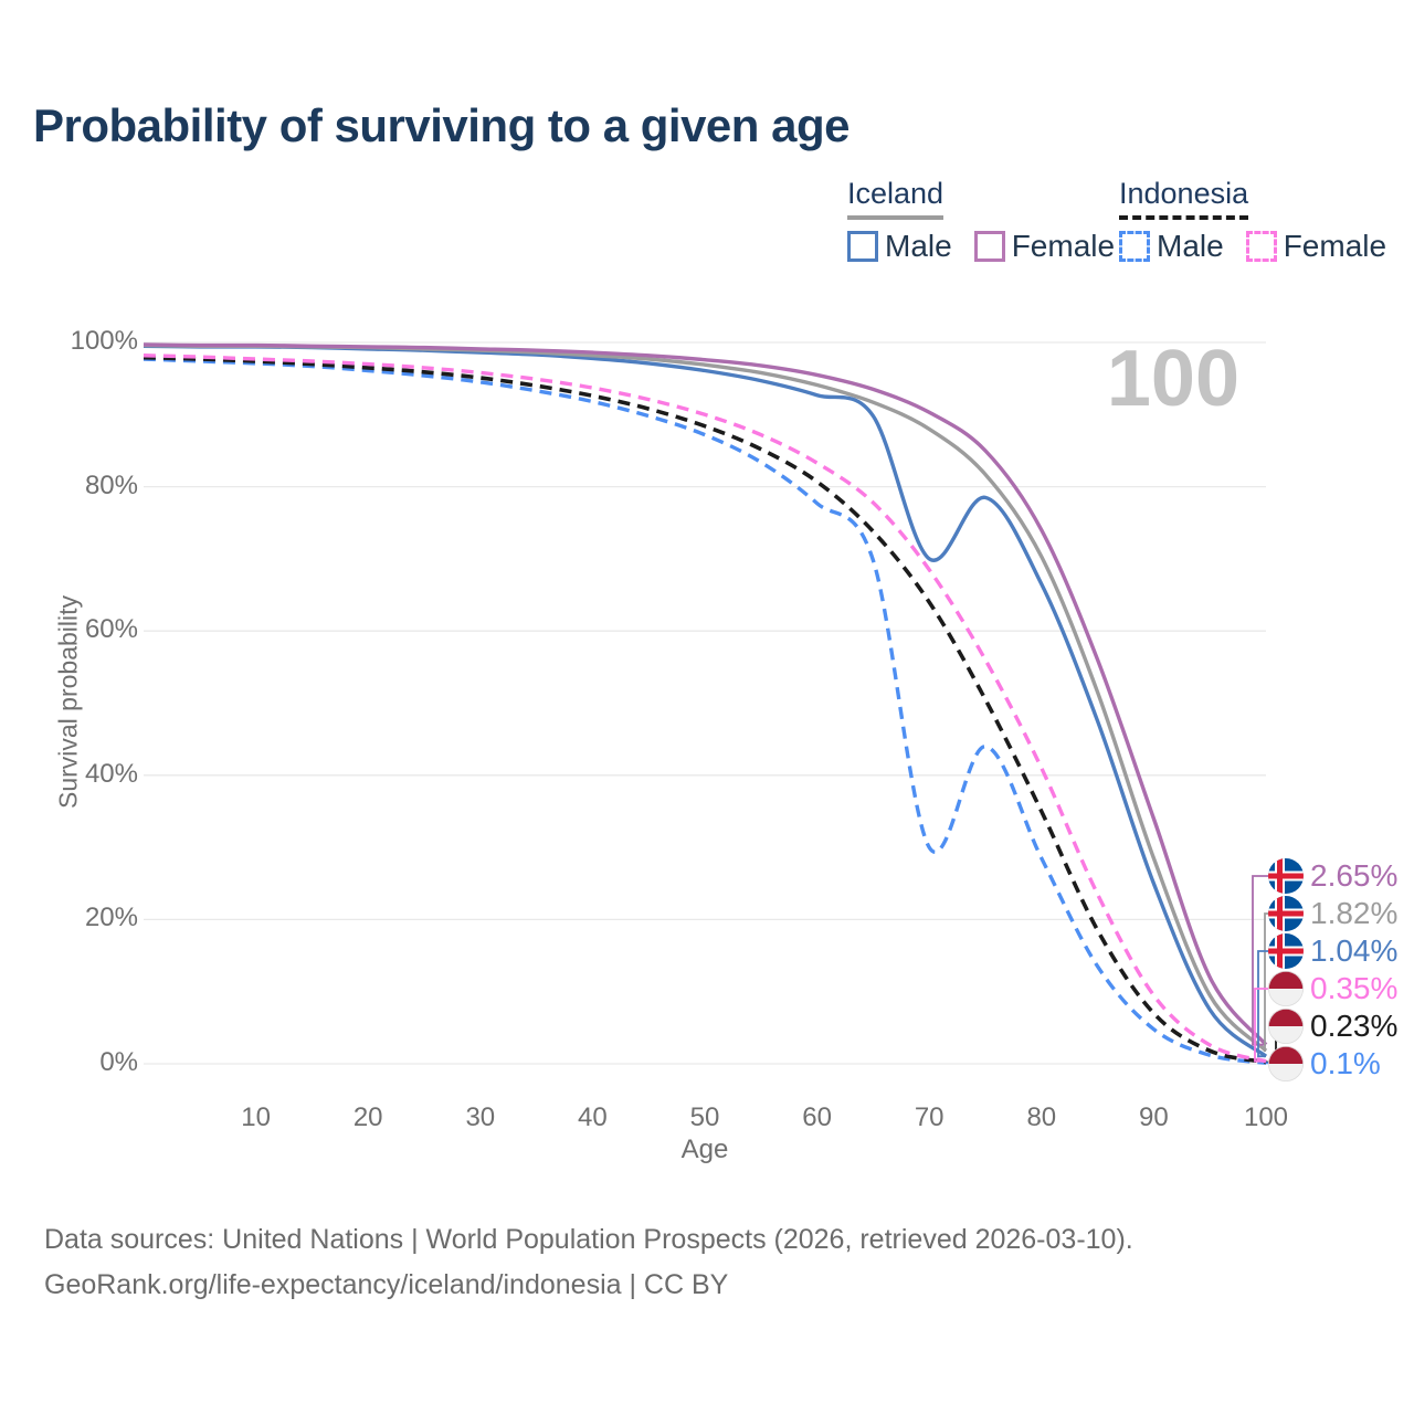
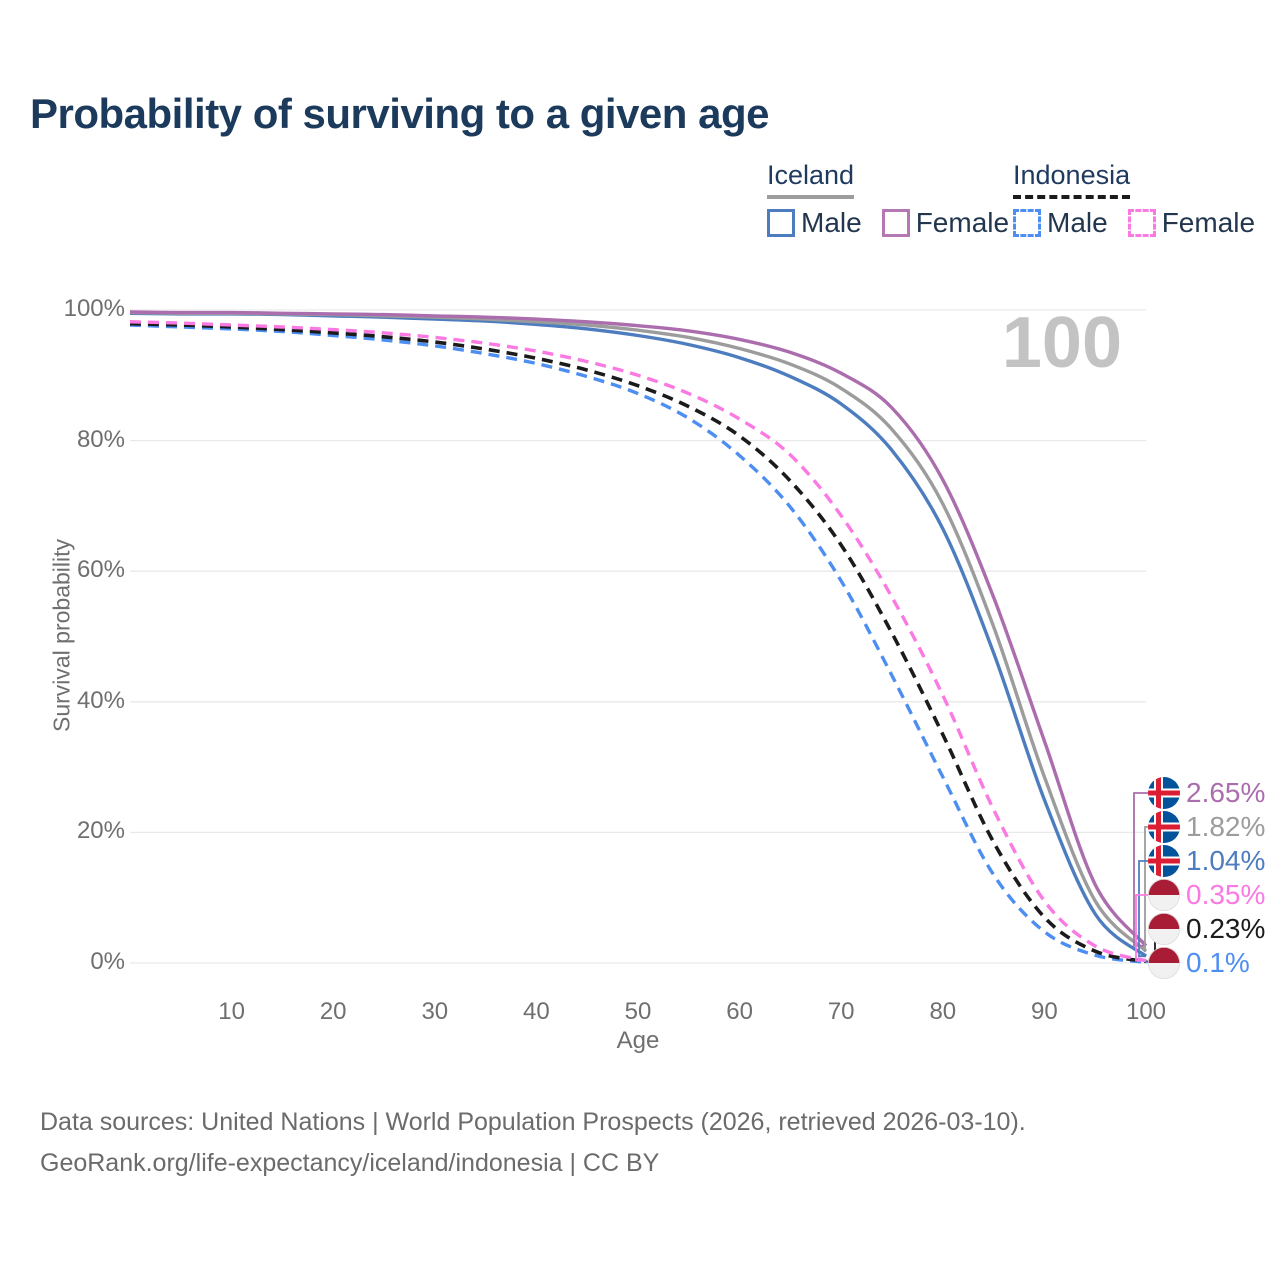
Iceland Male/70: 70% -> 86%
Indonesia Male/70: 30% -> 58%
